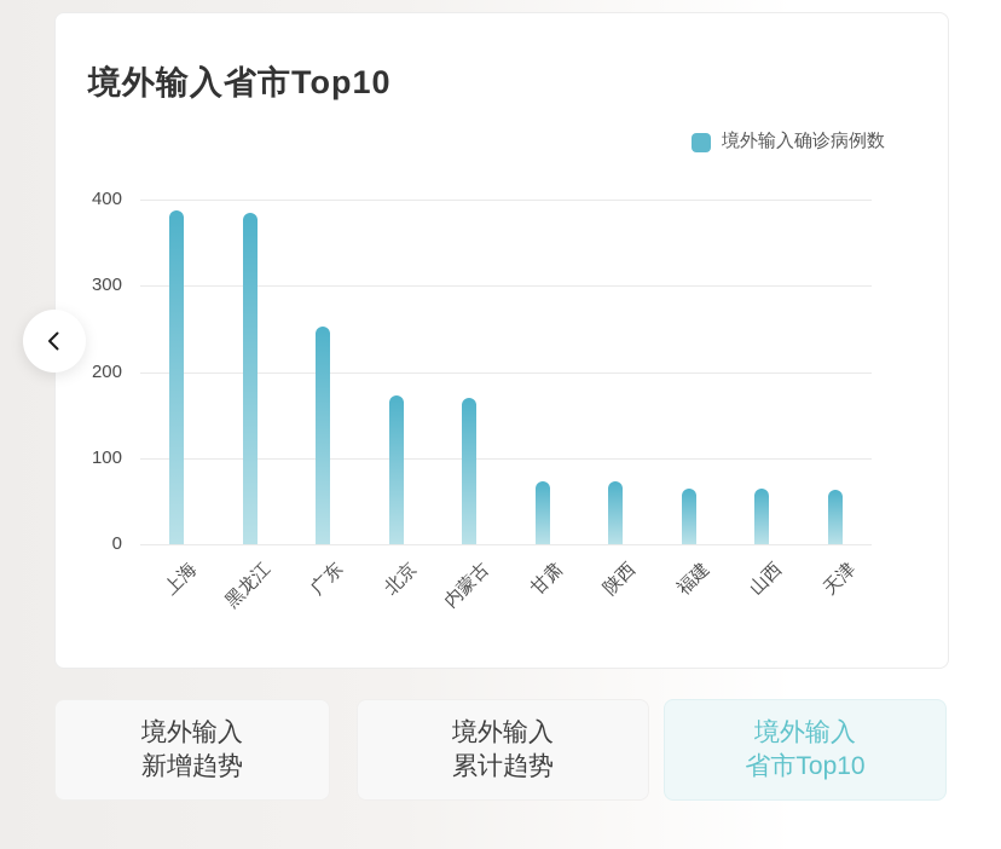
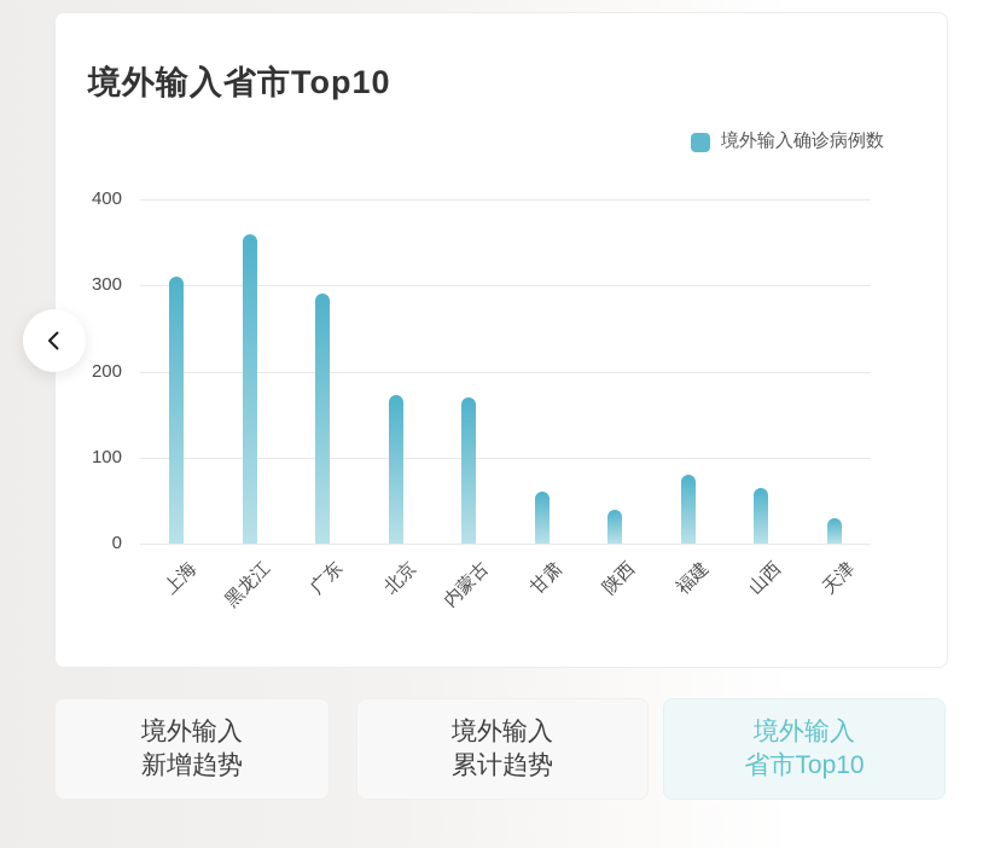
上海: 390 -> 310
黑龙江: 380 -> 360
广东: 250 -> 290
甘肃: 70 -> 60
陕西: 70 -> 40
福建: 60 -> 80
天津: 60 -> 30
